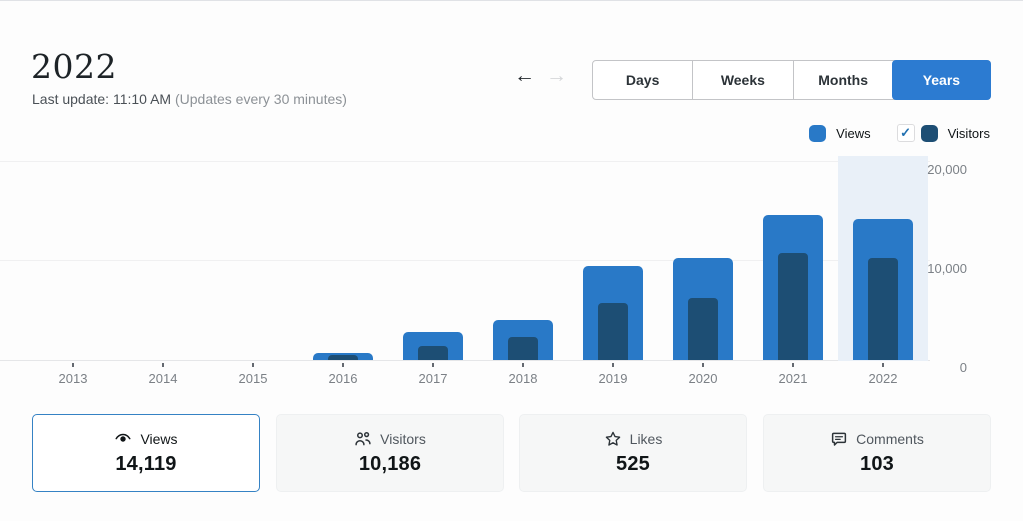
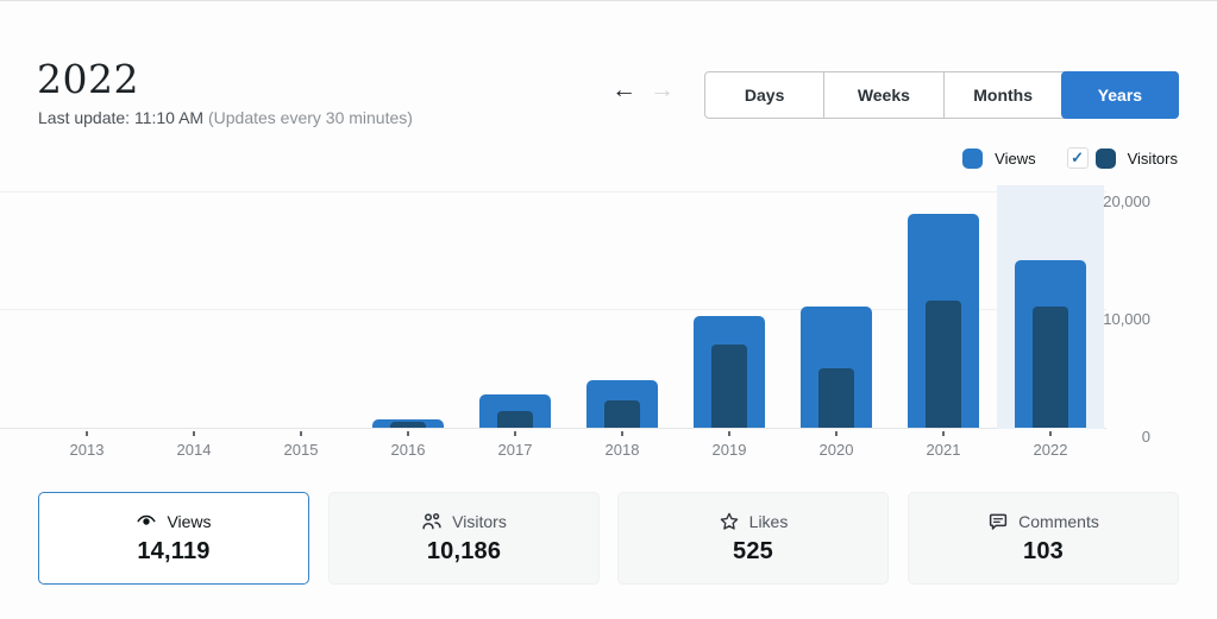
Visitors/2019: 6000 -> 7000
Visitors/2020: 6000 -> 5000
Views/2021: 14000 -> 18000
